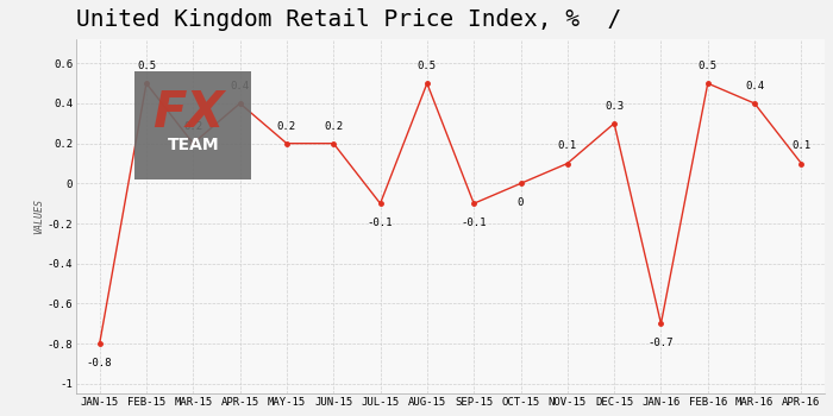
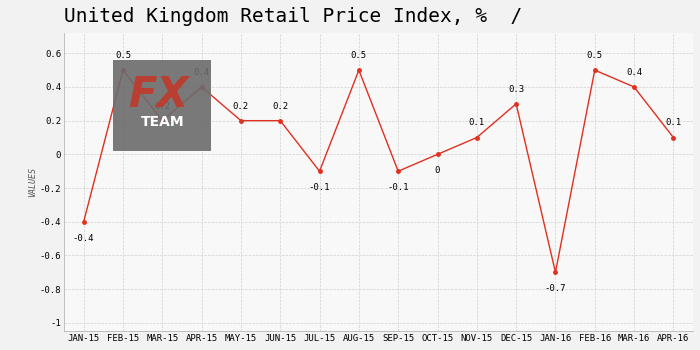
JAN-15: -0.8 -> -0.4
